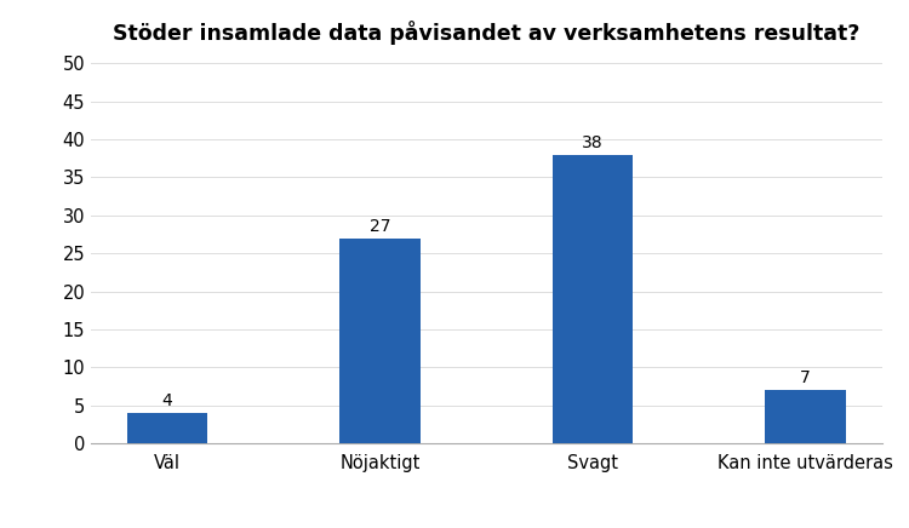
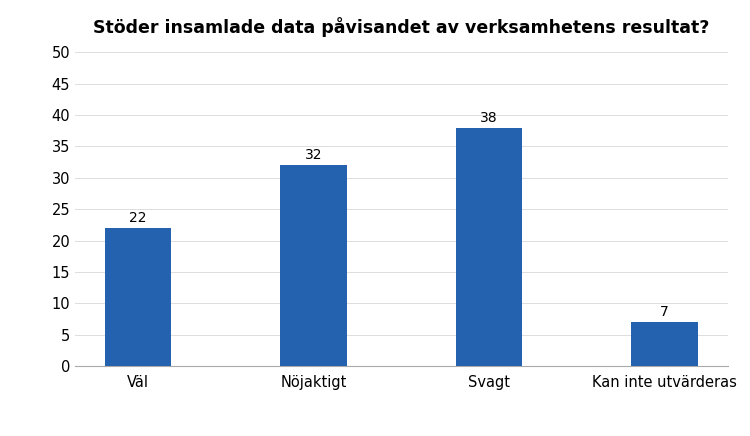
Väl: 4 -> 22
Nöjaktigt: 27 -> 32
